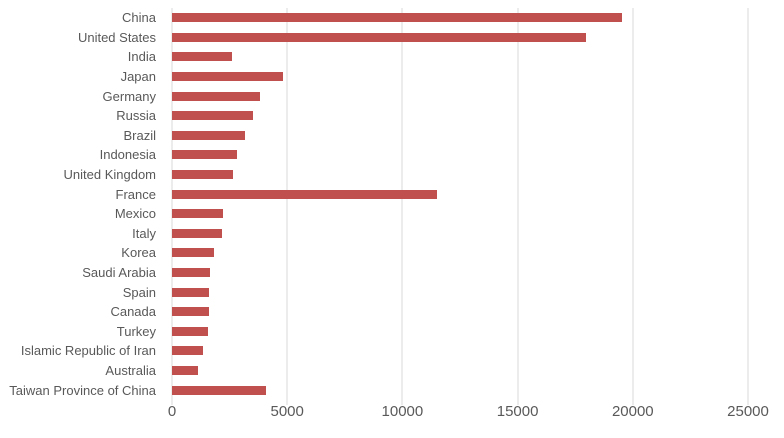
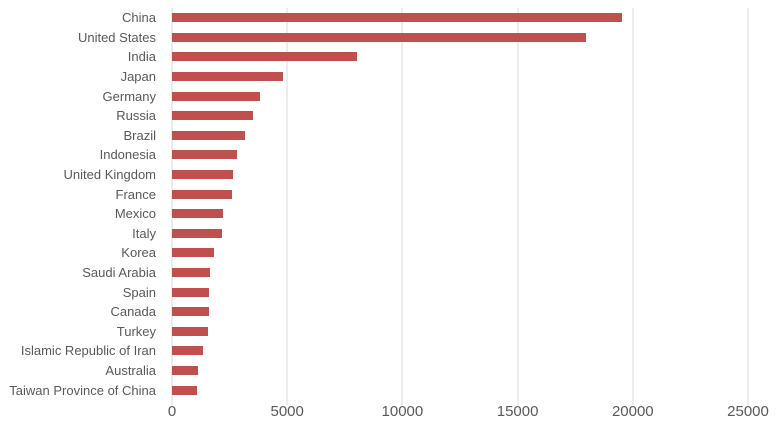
India: 2600 -> 8000
France: 11500 -> 2600
Taiwan Province of China: 4100 -> 1100
